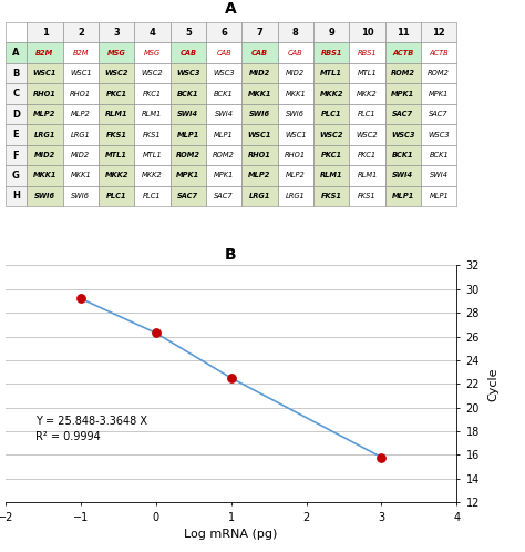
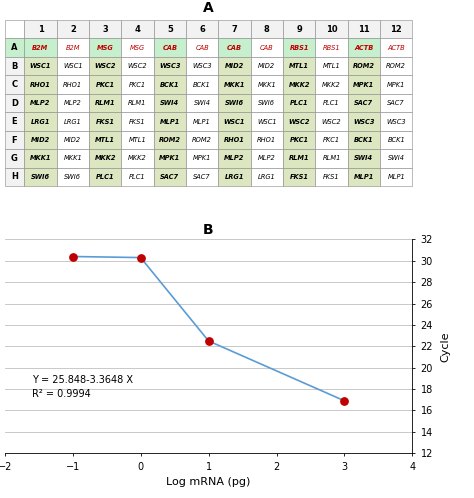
−1: 29.2 -> 30.4
0: 26.3 -> 30.3
3: 15.8 -> 16.9
